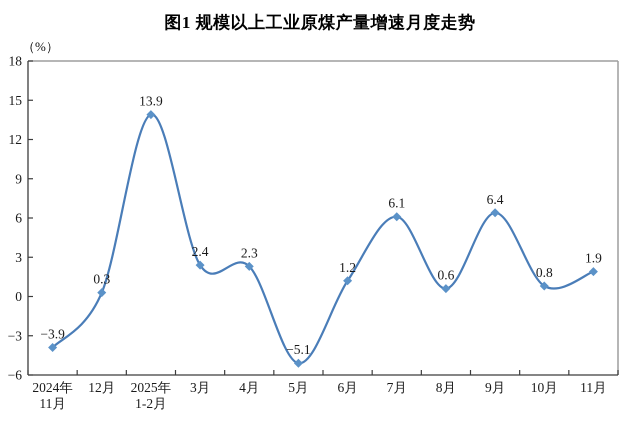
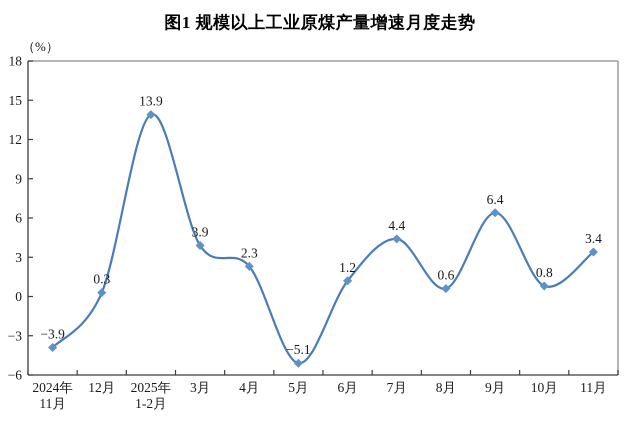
3月: 2.4 -> 3.9
7月: 6.1 -> 4.4
11月: 1.9 -> 3.4
